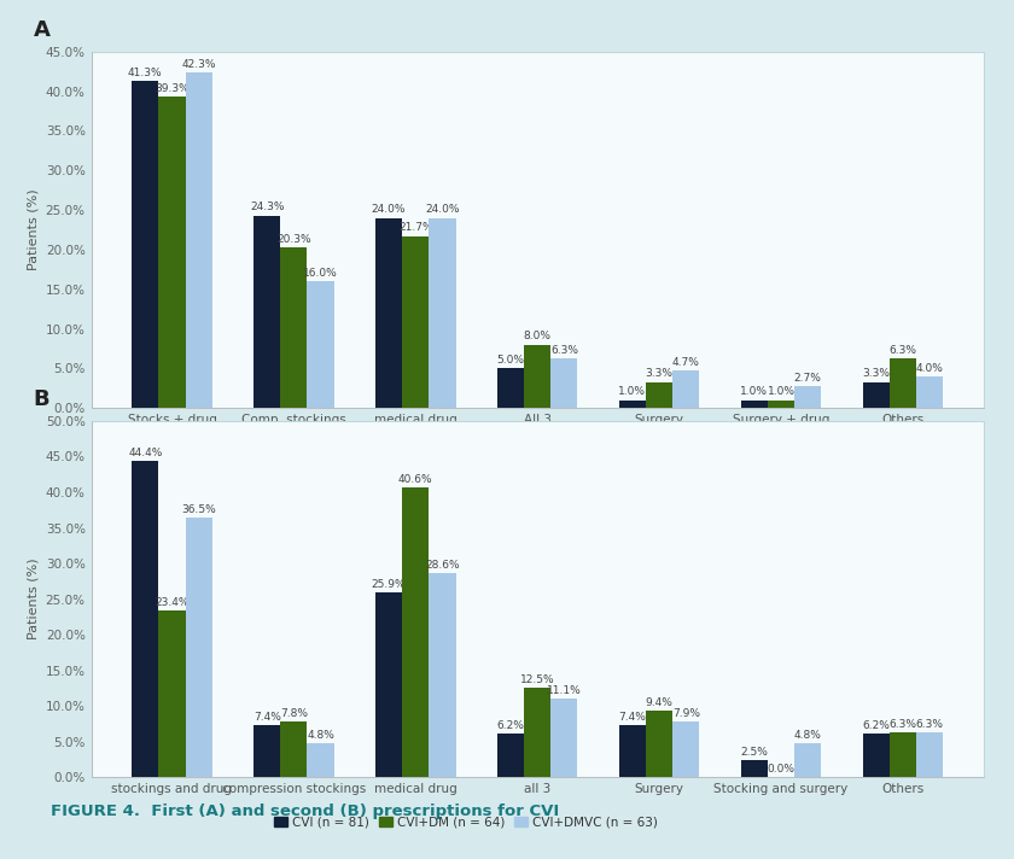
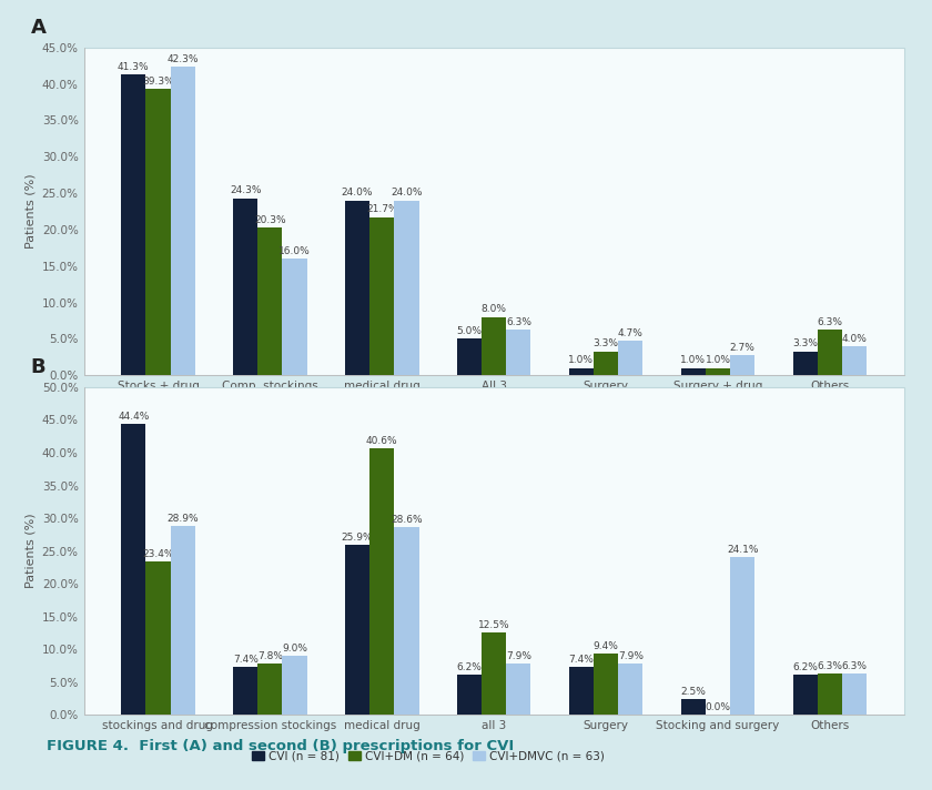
CVI+DMVC (n = 63)/stockings and drug: 36.5% -> 28.9%
CVI+DMVC (n = 63)/compression stockings: 4.8% -> 9.0%
CVI+DMVC (n = 63)/all 3: 11.1% -> 7.9%
CVI+DMVC (n = 63)/Stocking and surgery: 4.8% -> 24.1%
